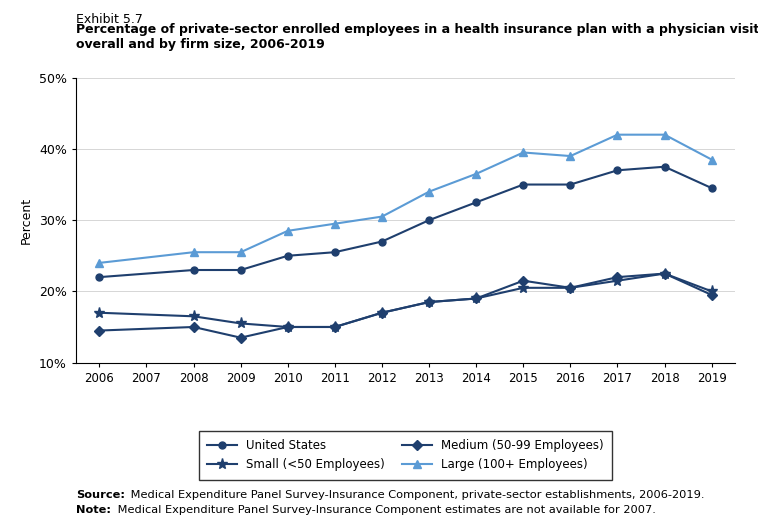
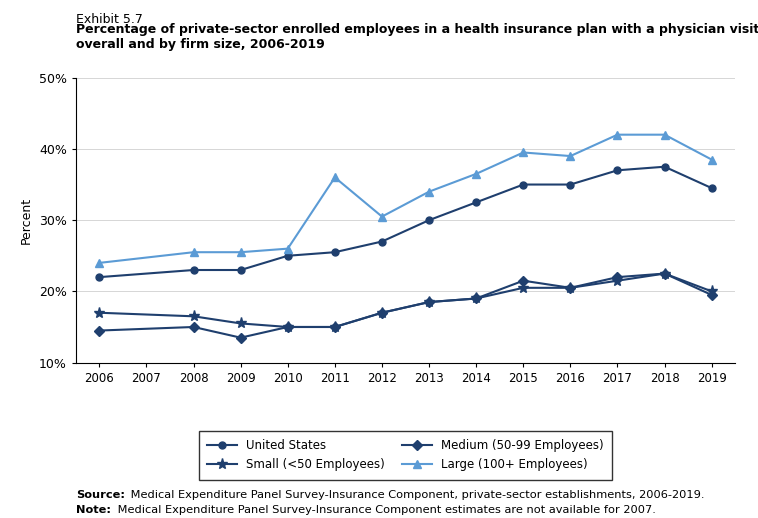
Large (100+ Employees)/2010: 28.5% -> 26.0%
Large (100+ Employees)/2011: 29.5% -> 36.0%
